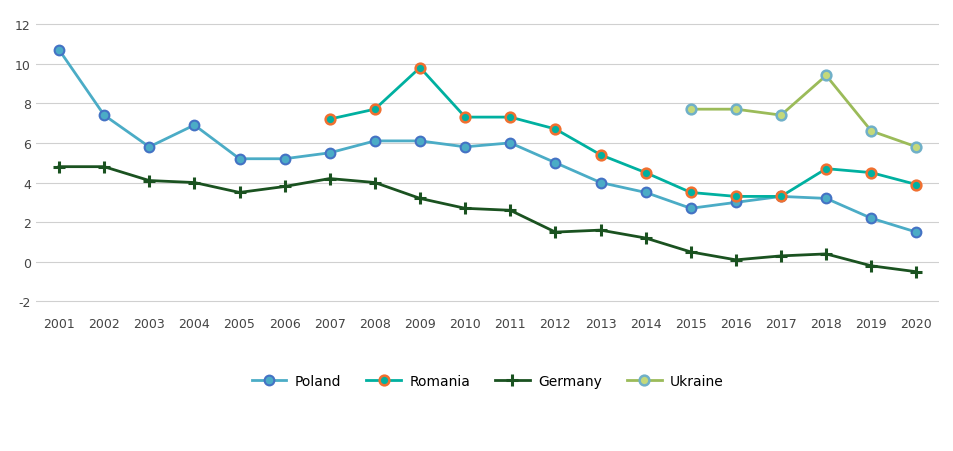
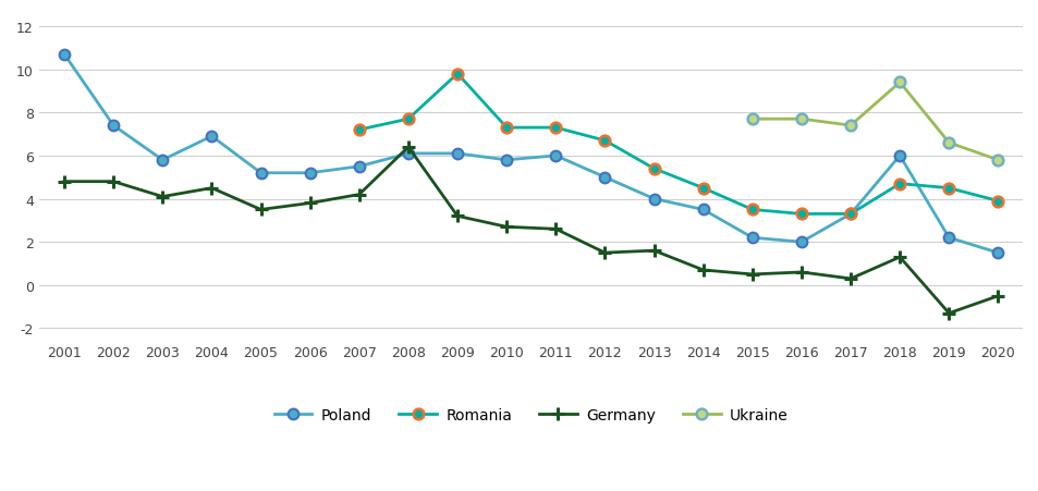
Germany/2004: 4.0 -> 4.5
Germany/2008: 4.0 -> 6.4
Germany/2014: 1.2 -> 0.7
Poland/2015: 2.7 -> 2.2
Poland/2016: 3.0 -> 2.0
Germany/2016: 0.1 -> 0.6
Poland/2018: 3.2 -> 6.0
Germany/2018: 0.4 -> 1.3
Germany/2019: -0.2 -> -1.3
